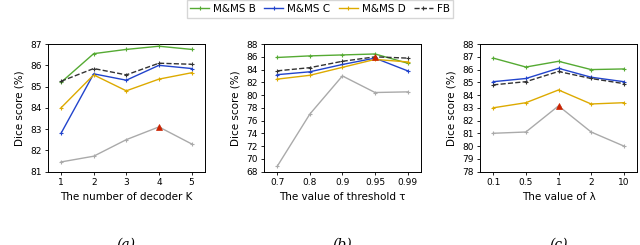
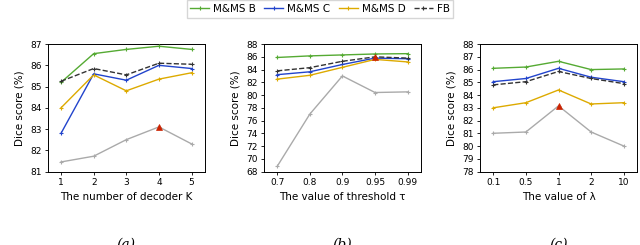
M&MS B/0.99: 85.0 -> 86.5
M&MS C/0.99: 83.8 -> 85.7
M&MS B/0.1: 86.9 -> 86.1
